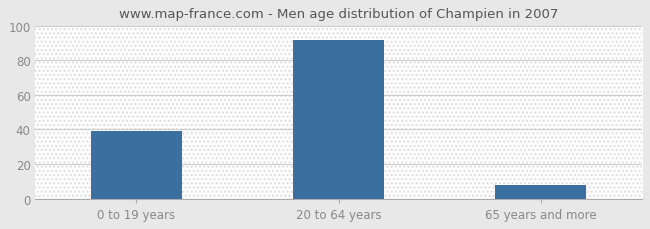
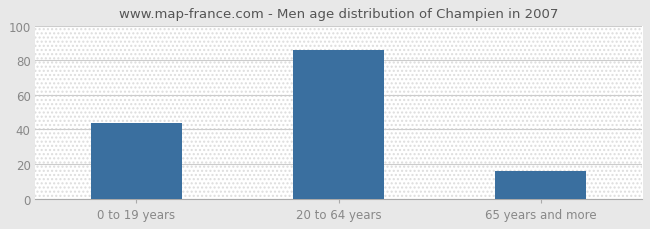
0 to 19 years: 39 -> 44
20 to 64 years: 92 -> 86
65 years and more: 8 -> 16
